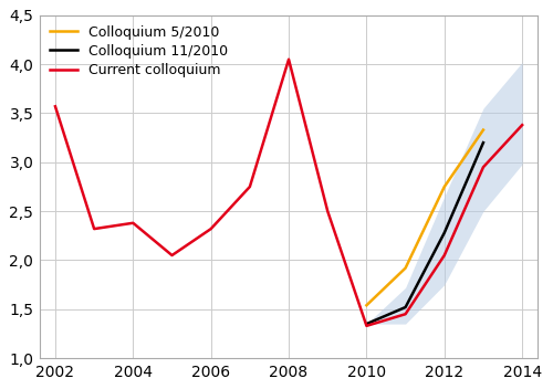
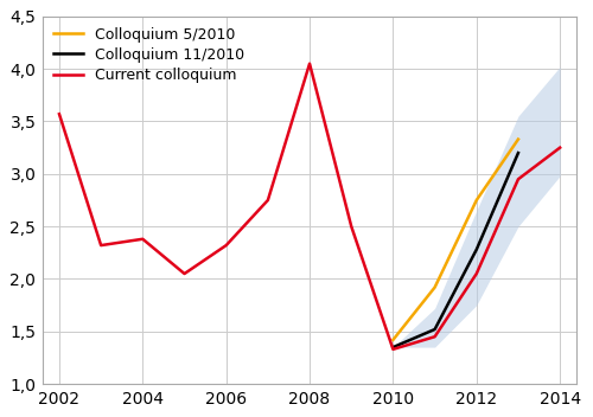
Colloquium 5/2010/2010: 1,54 -> 1,42
Current colloquium/2014: 3,38 -> 3,25
